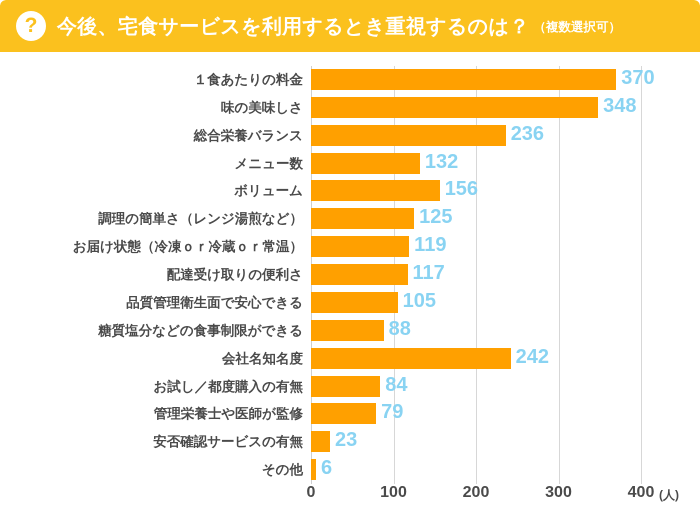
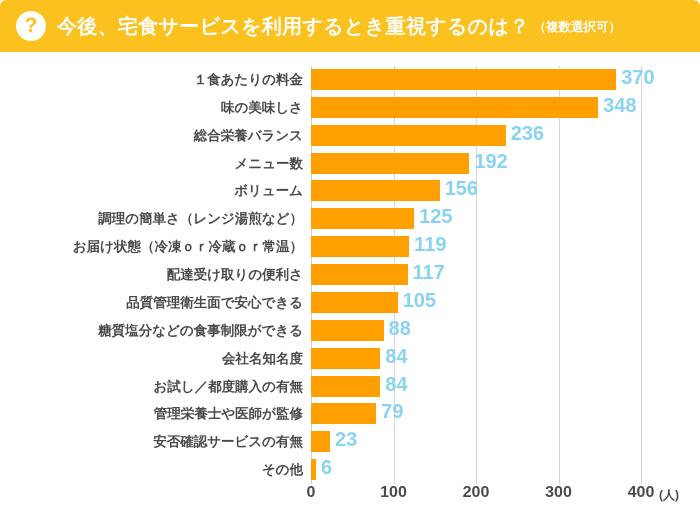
メニュー数: 132 -> 192
会社名知名度: 242 -> 84
